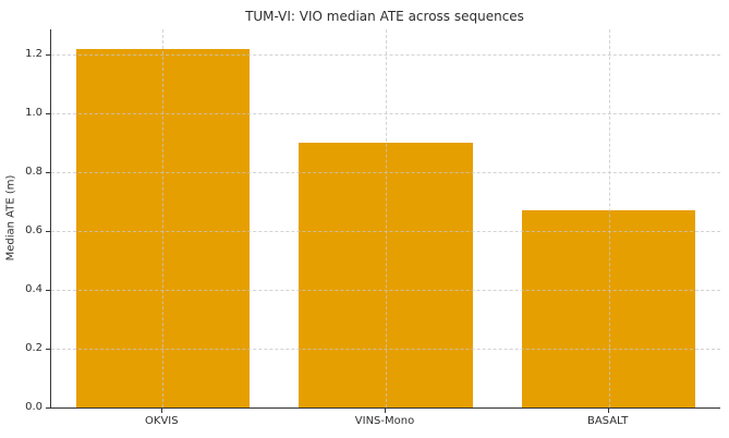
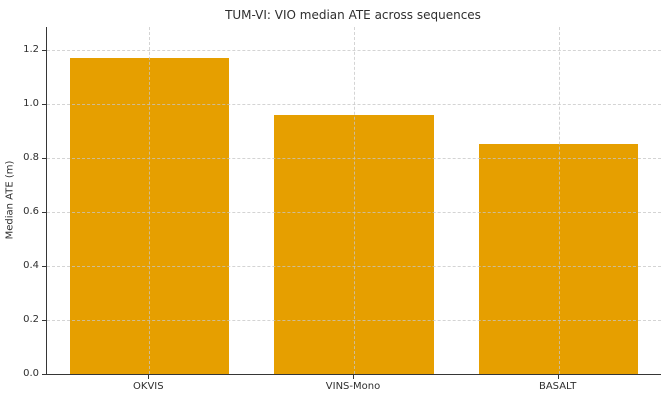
OKVIS: 1.22 -> 1.17
VINS-Mono: 0.90 -> 0.96
BASALT: 0.67 -> 0.85
